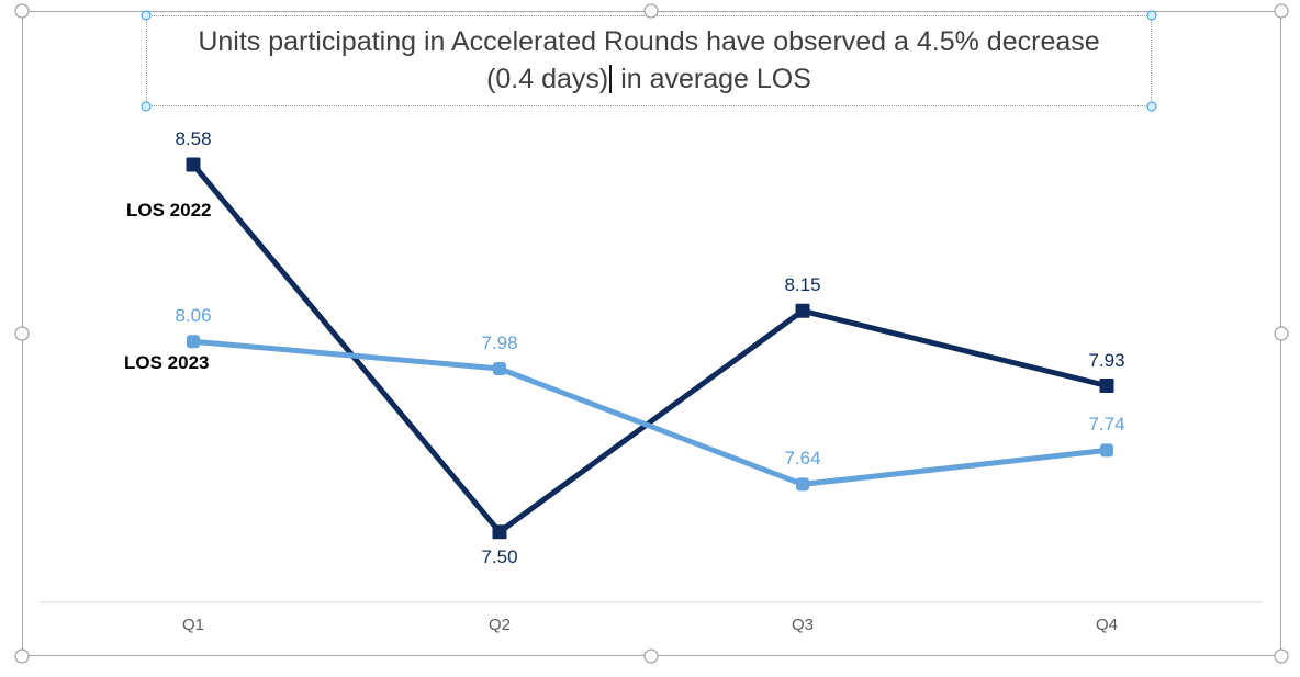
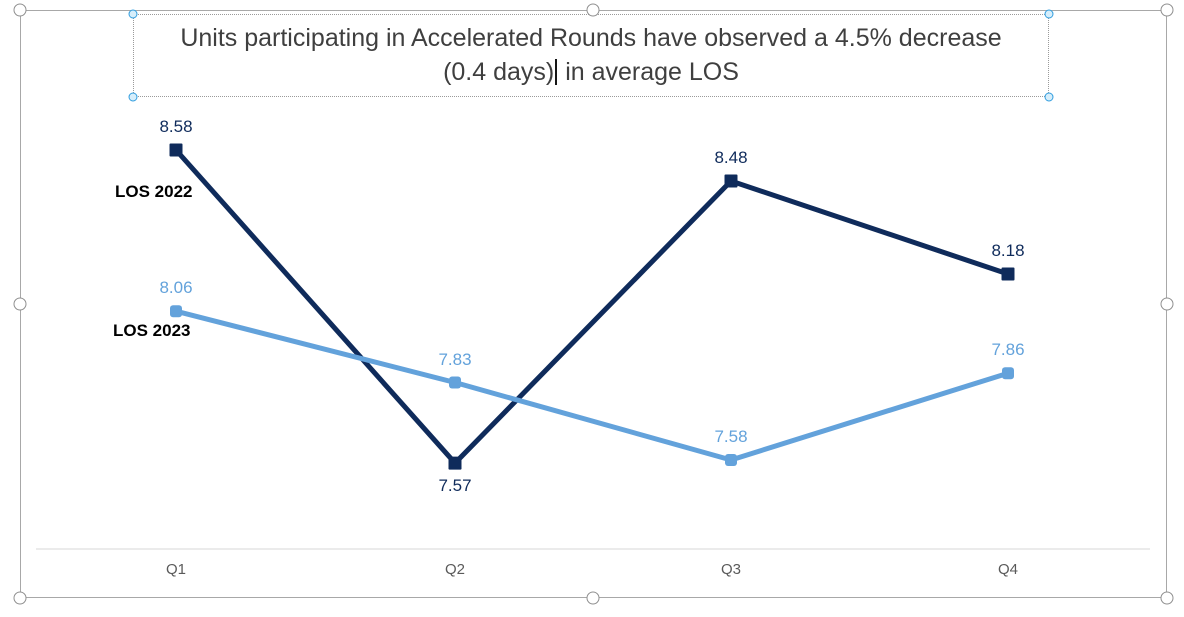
LOS 2022/Q2: 7.50 -> 7.57
LOS 2023/Q2: 7.98 -> 7.83
LOS 2022/Q3: 8.15 -> 8.48
LOS 2023/Q3: 7.64 -> 7.58
LOS 2022/Q4: 7.93 -> 8.18
LOS 2023/Q4: 7.74 -> 7.86
